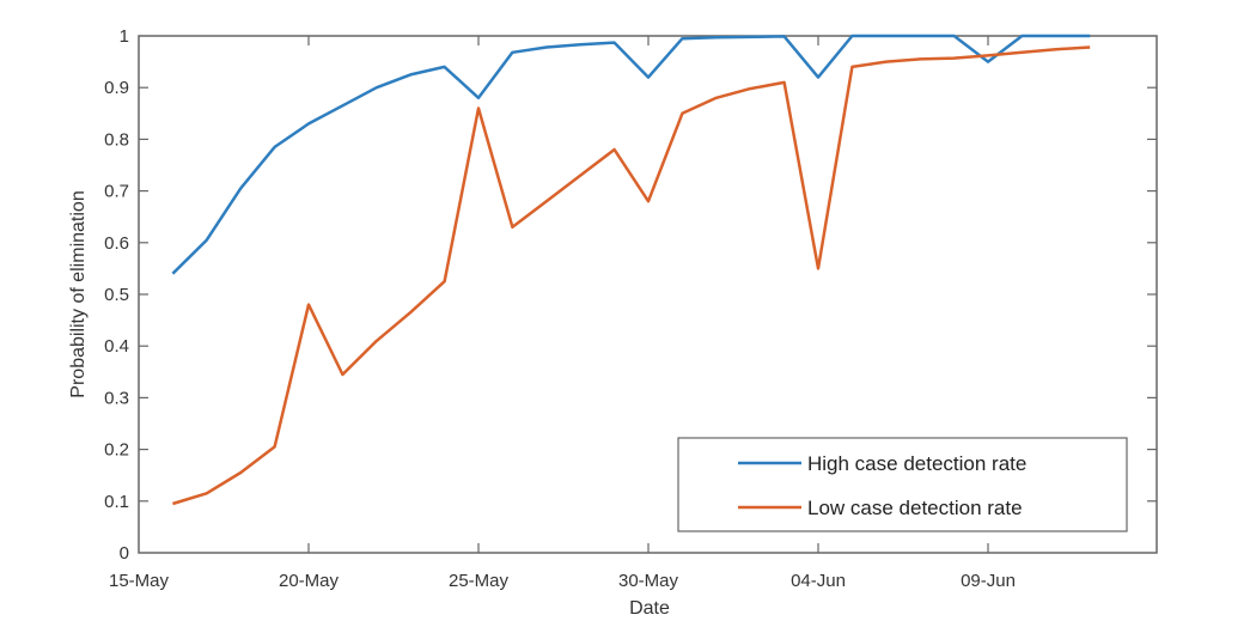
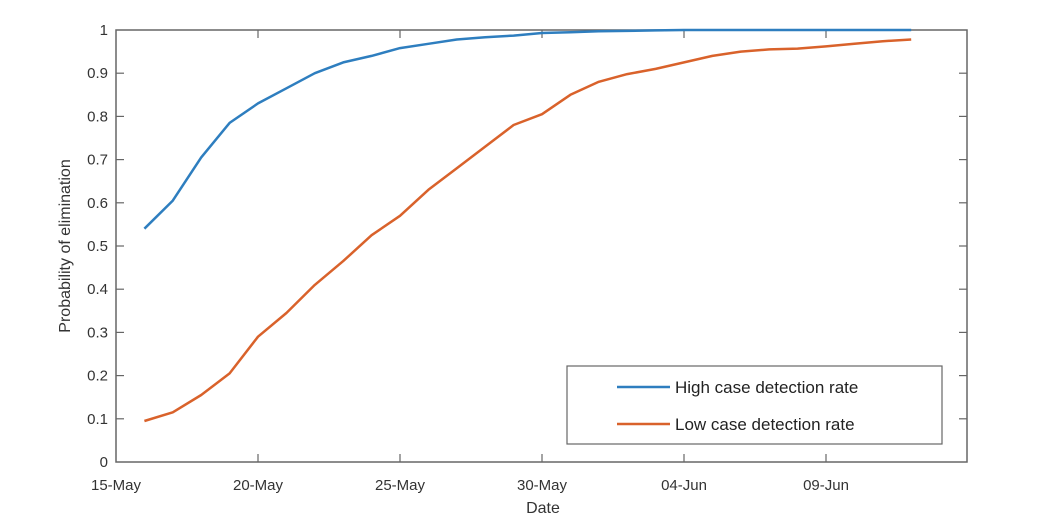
Low case detection rate/20-May: 0.48 -> 0.29
High case detection rate/25-May: 0.88 -> 0.96
Low case detection rate/25-May: 0.86 -> 0.57
High case detection rate/30-May: 0.92 -> 0.99
Low case detection rate/30-May: 0.68 -> 0.81
High case detection rate/04-Jun: 0.92 -> 1.00
Low case detection rate/04-Jun: 0.55 -> 0.93
High case detection rate/09-Jun: 0.95 -> 1.00
